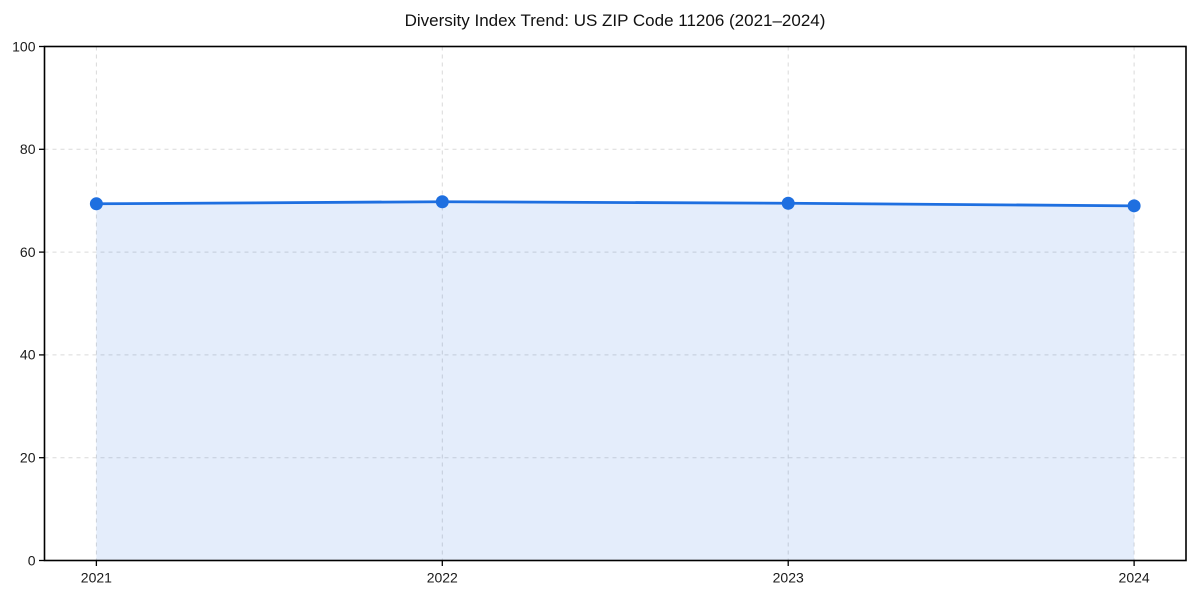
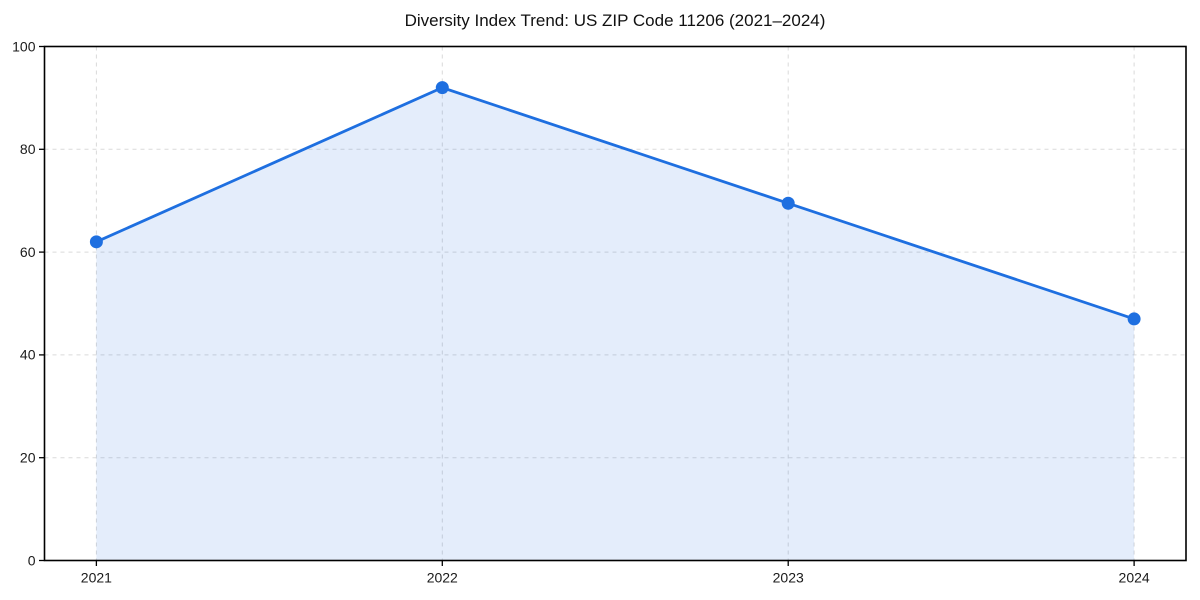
2021: 69 -> 62
2022: 70 -> 92
2024: 69 -> 47
